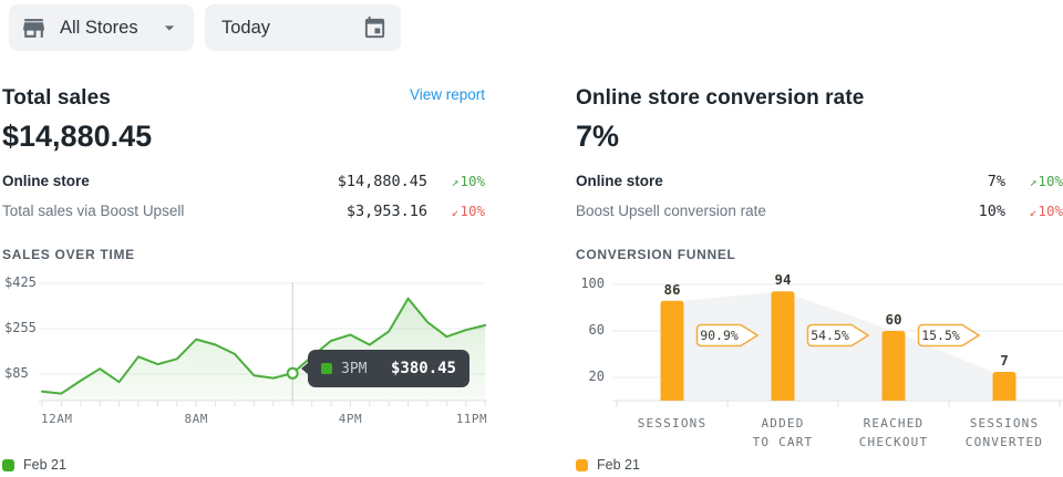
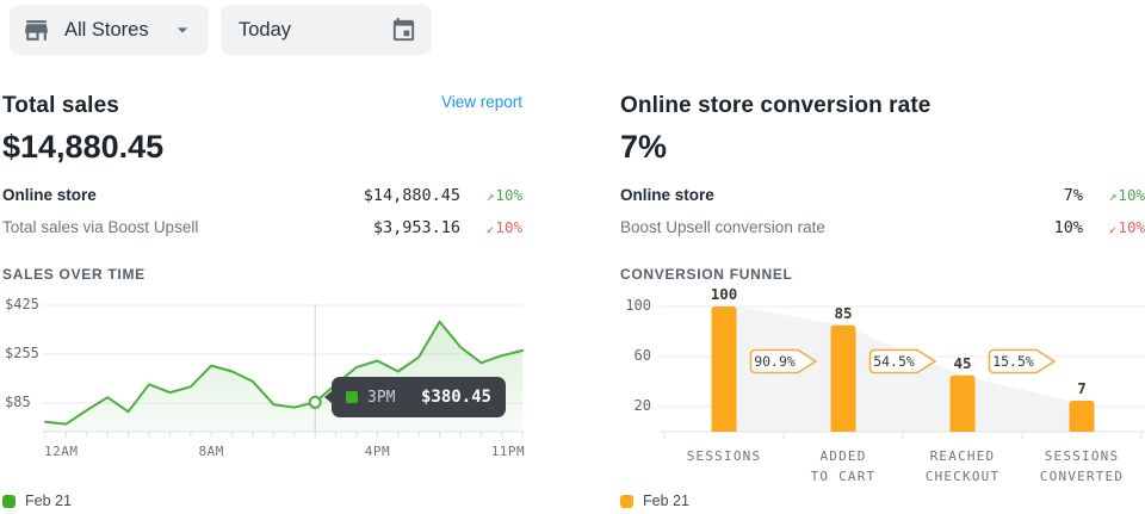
CONVERSION FUNNEL/SESSIONS: 86 -> 100
CONVERSION FUNNEL/ADDED TO CART: 94 -> 85
CONVERSION FUNNEL/REACHED CHECKOUT: 60 -> 45
